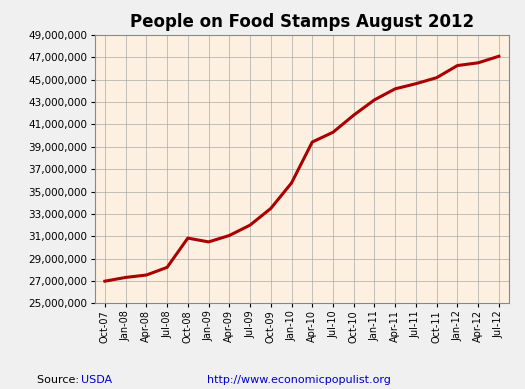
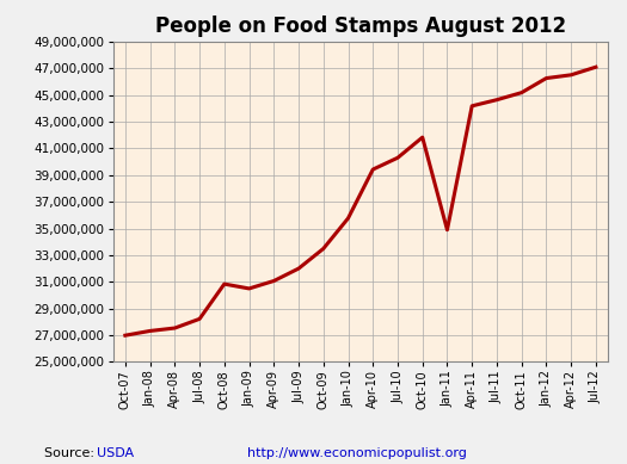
Jan-11: 43,200,000 -> 34,900,000
